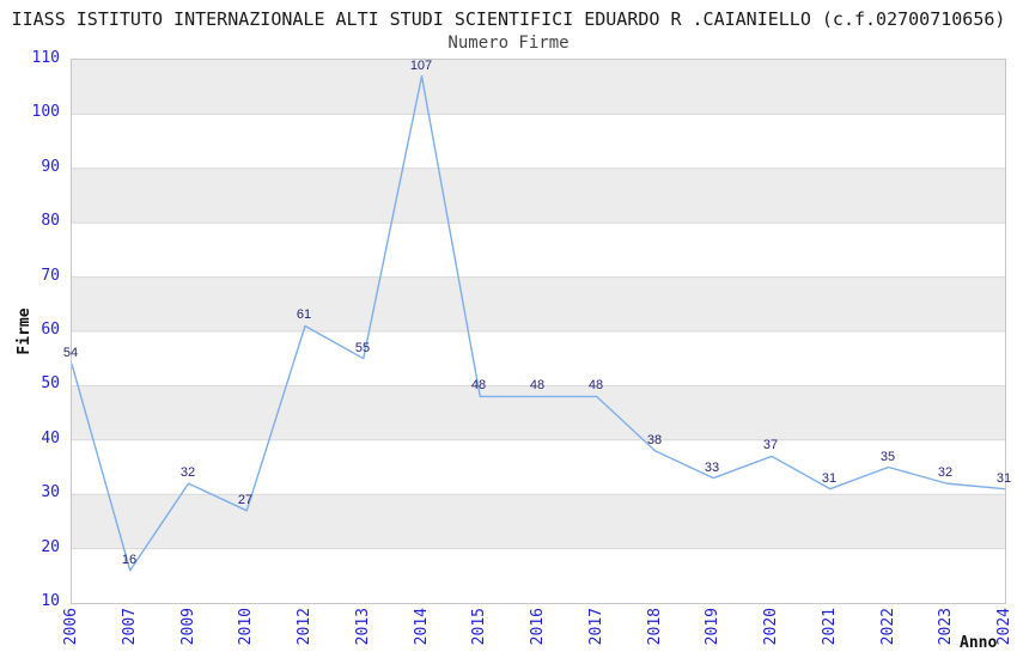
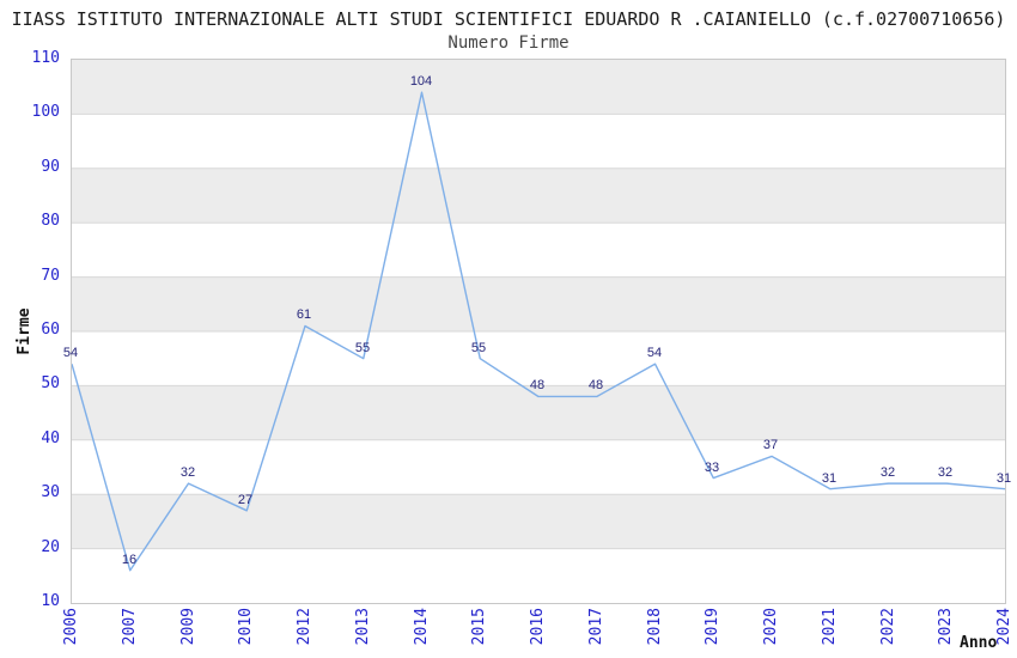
2014: 107 -> 104
2015: 48 -> 55
2018: 38 -> 54
2022: 35 -> 32
